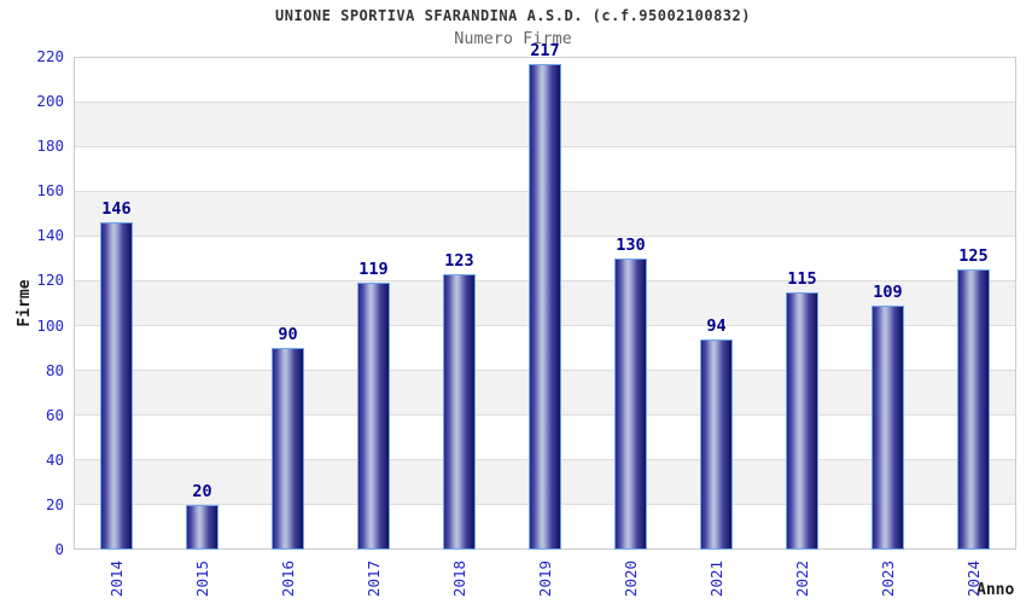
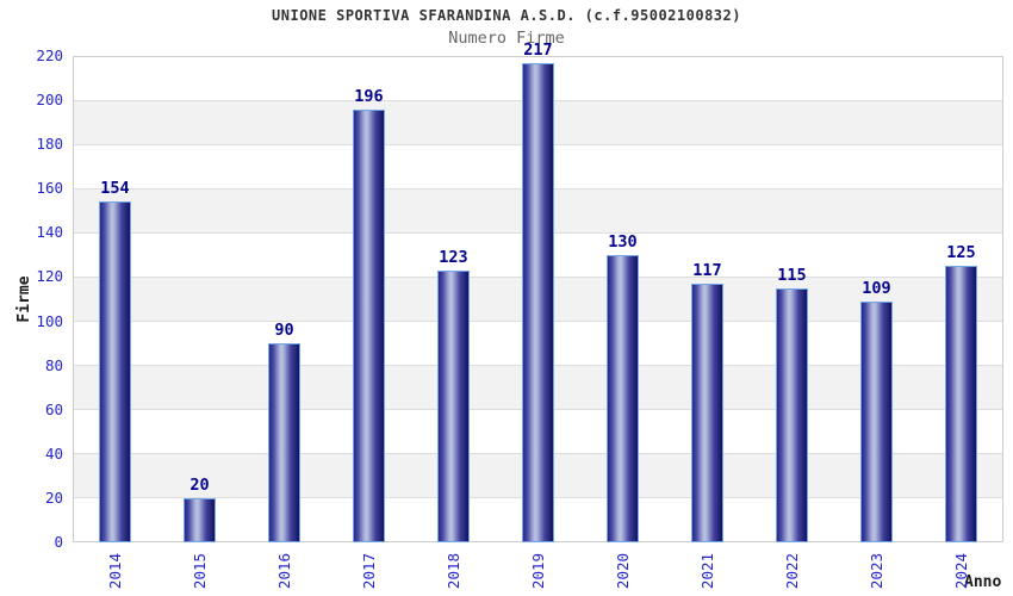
2014: 146 -> 154
2017: 119 -> 196
2021: 94 -> 117
